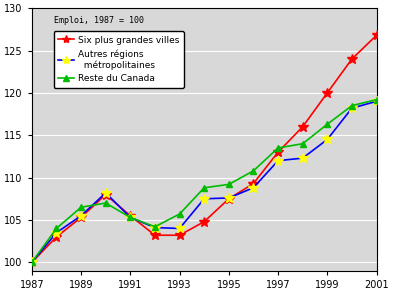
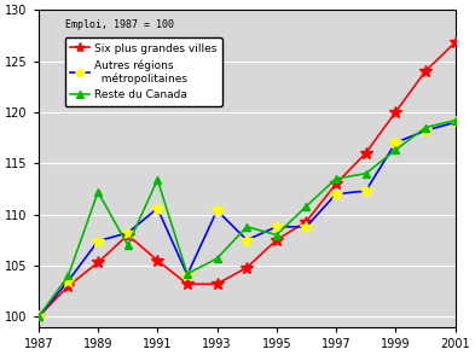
Autres régions métropolitaines/1989: 105.5 -> 107.4
Reste du Canada/1989: 106.5 -> 112.2
Autres régions métropolitaines/1991: 105.3 -> 110.6
Reste du Canada/1991: 105.3 -> 113.4
Autres régions métropolitaines/1993: 104.0 -> 110.4
Autres régions métropolitaines/1995: 107.6 -> 108.8
Reste du Canada/1995: 109.2 -> 108.0
Autres régions métropolitaines/1999: 114.5 -> 117.0
